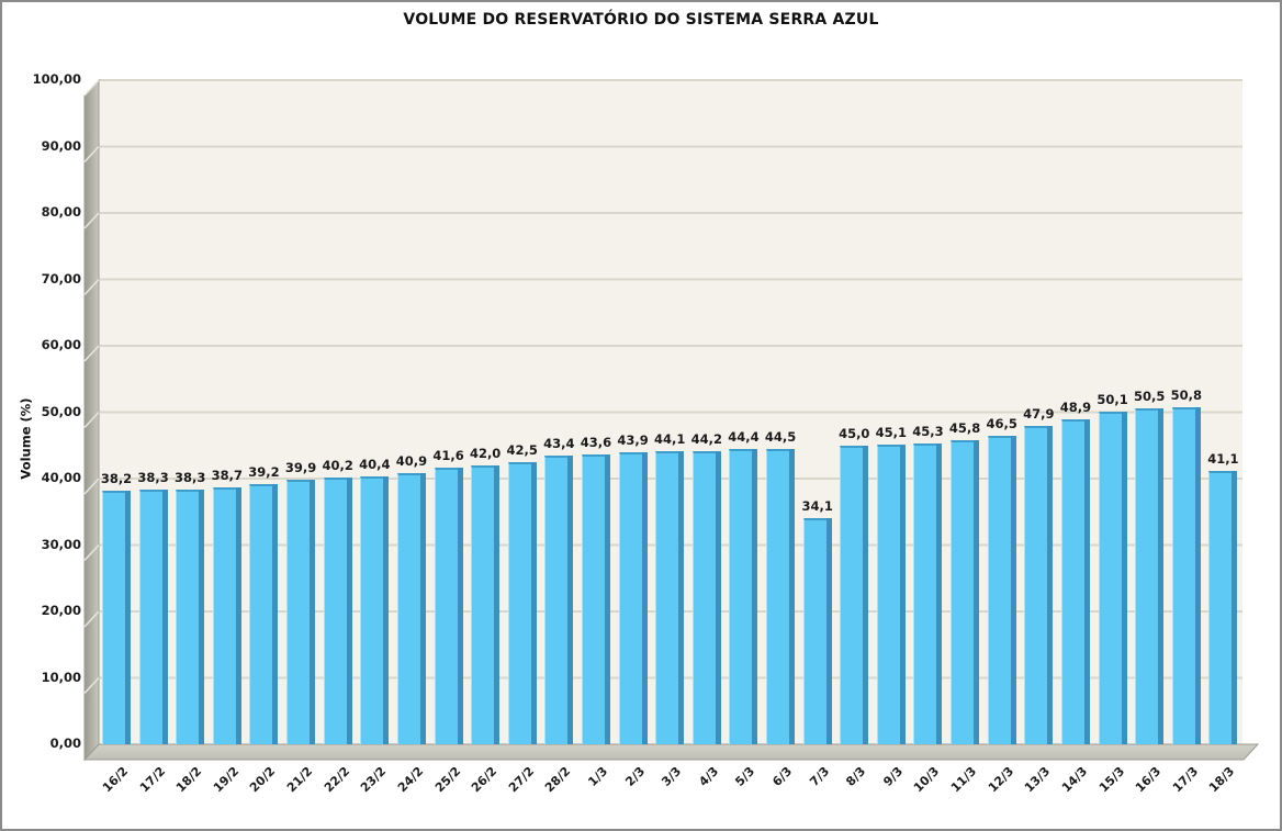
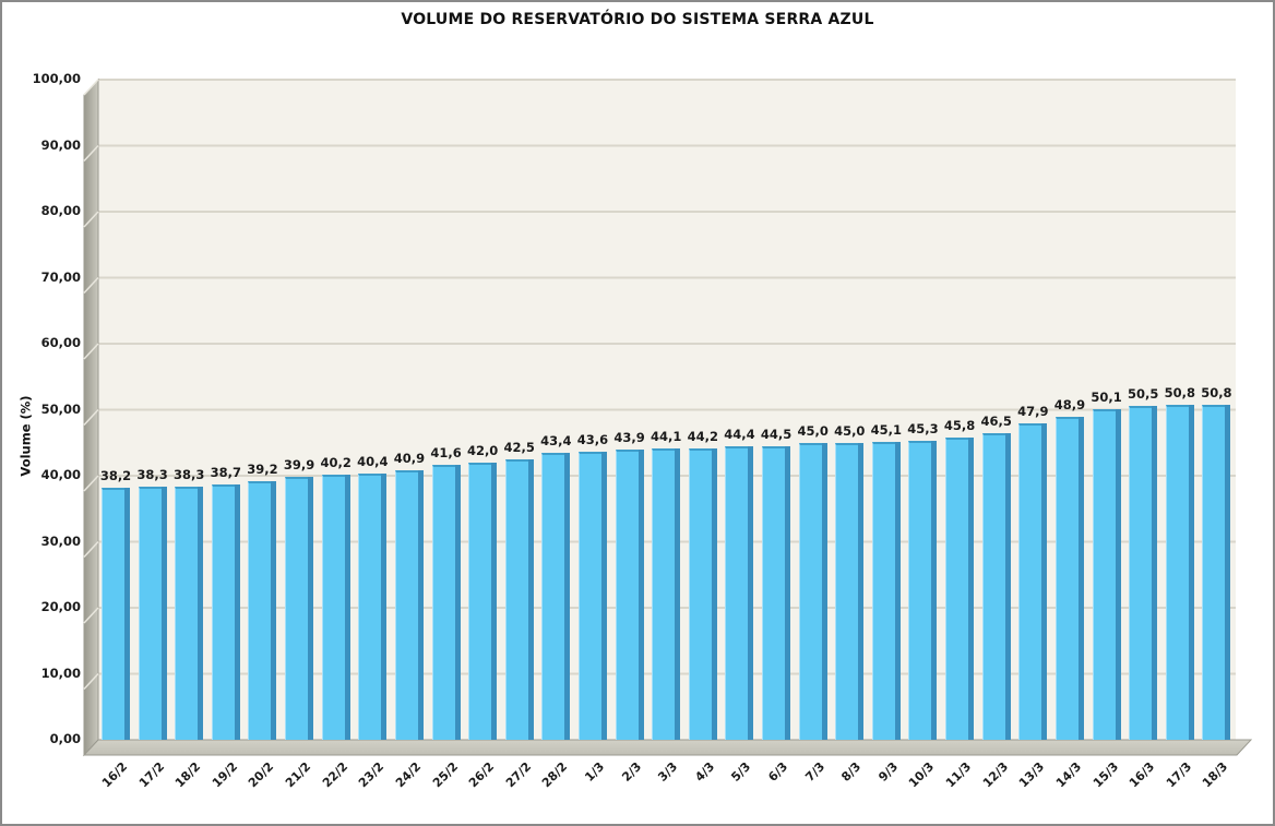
7/3: 34,1 -> 45,0
18/3: 41,1 -> 50,8
